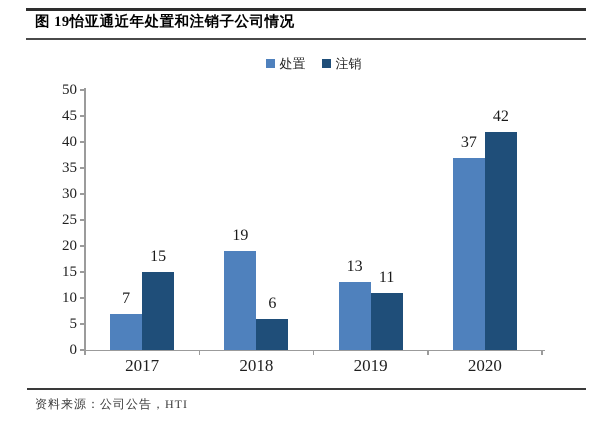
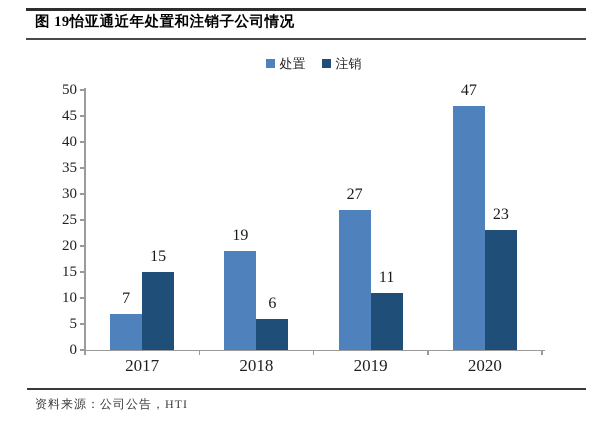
处置/2019: 13 -> 27
处置/2020: 37 -> 47
注销/2020: 42 -> 23
